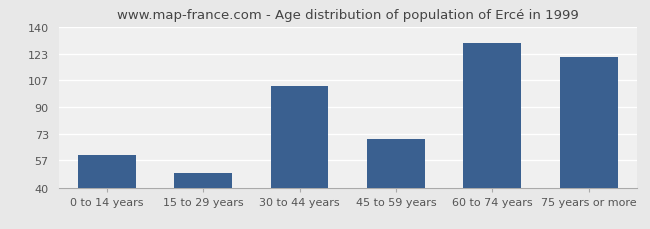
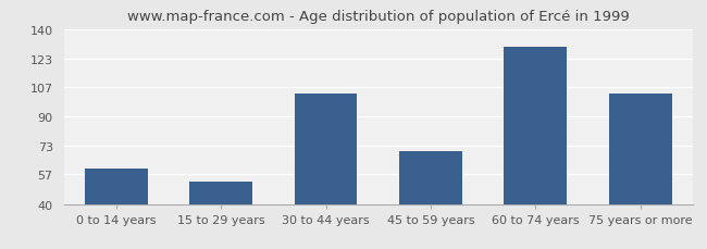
15 to 29 years: 49 -> 53
75 years or more: 121 -> 103
